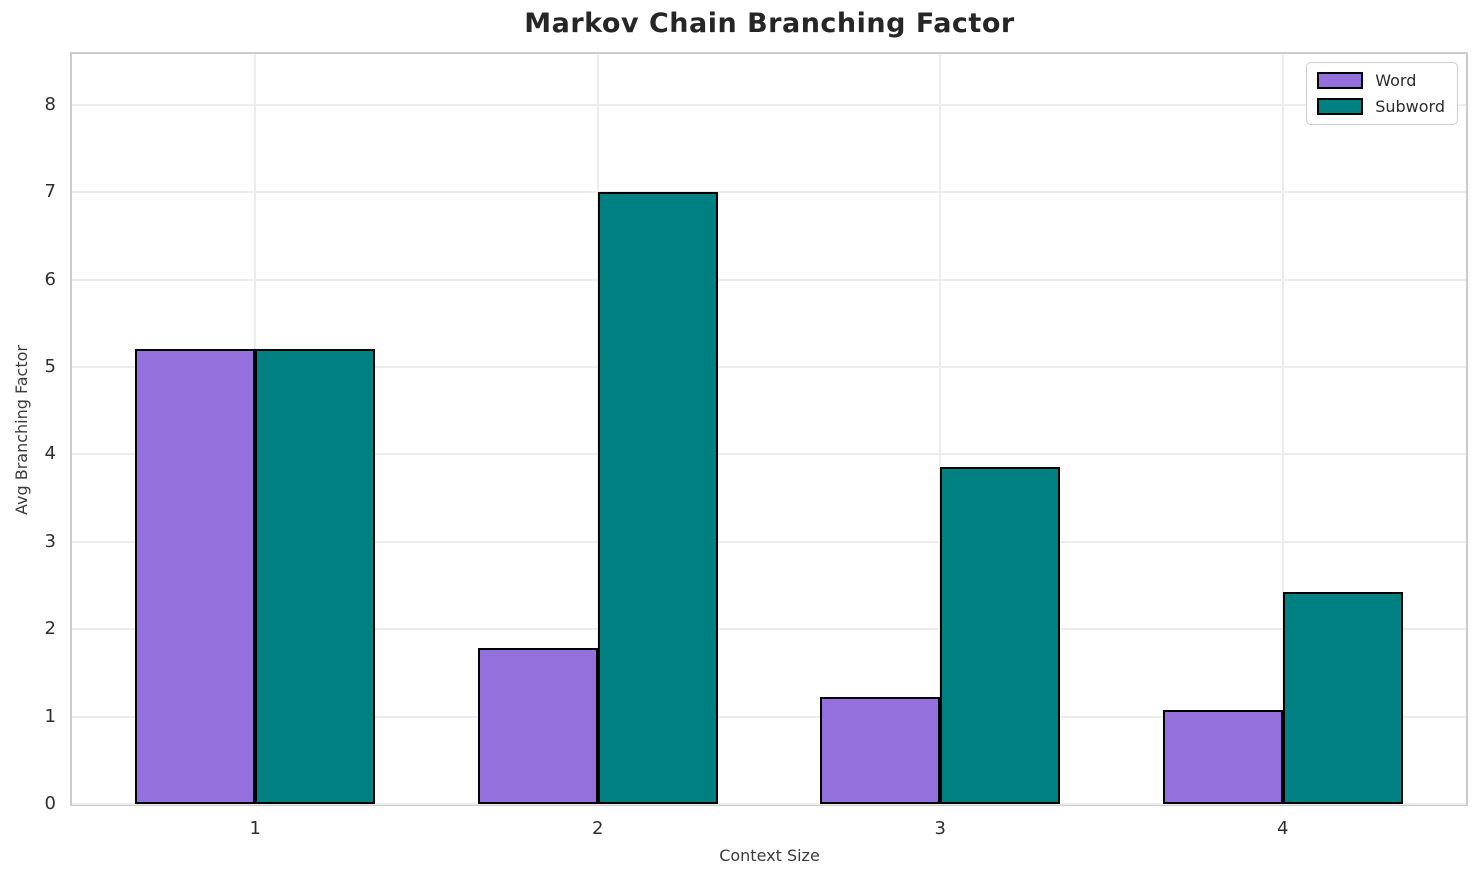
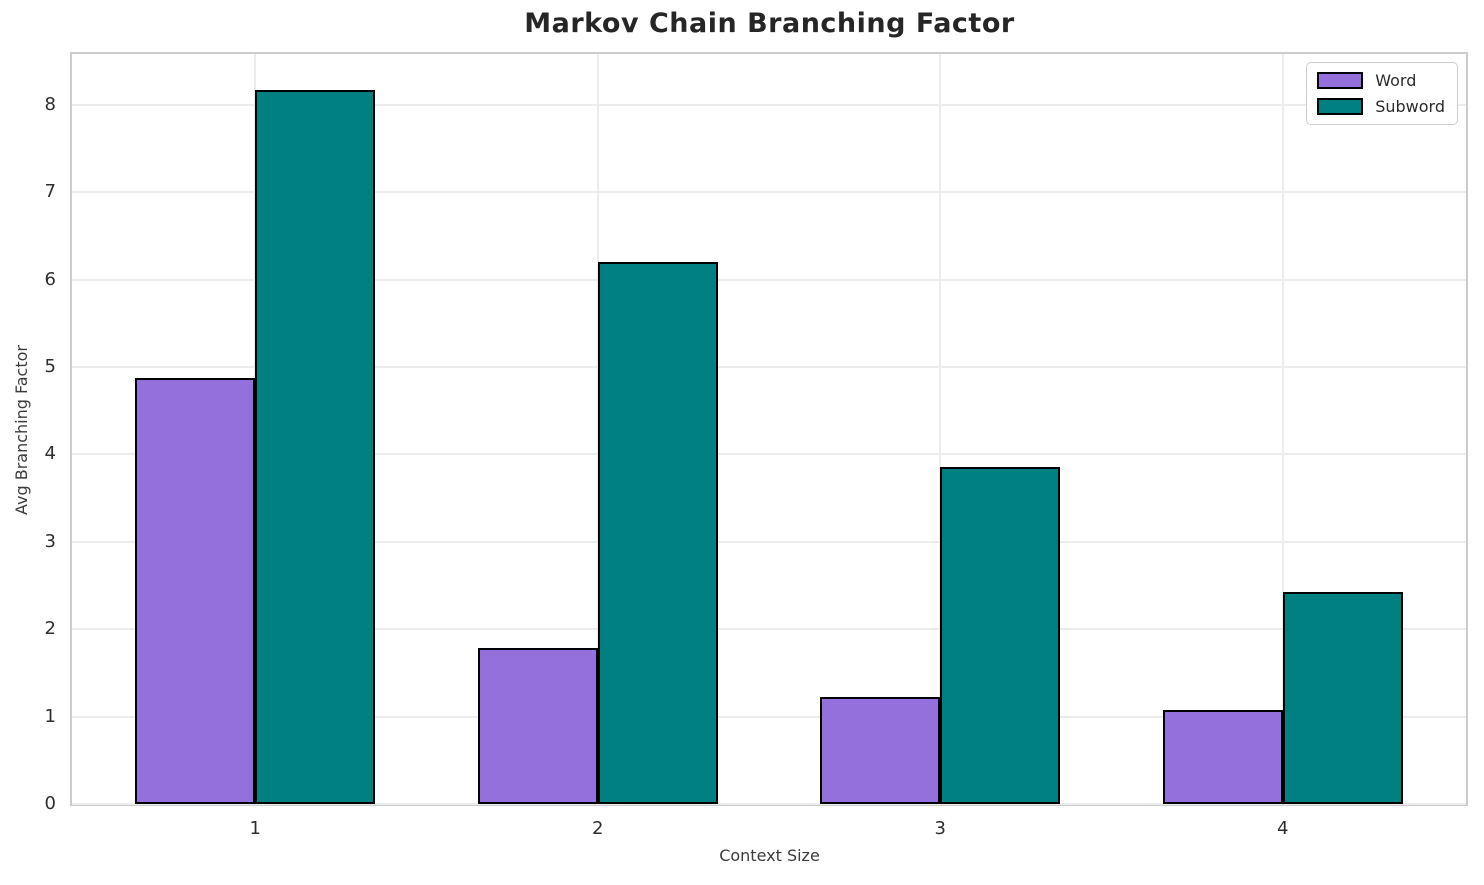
Word/1: 5.2 -> 4.9
Subword/1: 5.2 -> 8.2
Subword/2: 7.0 -> 6.2
